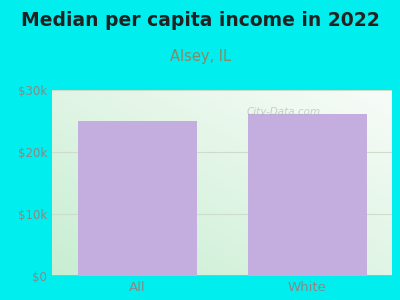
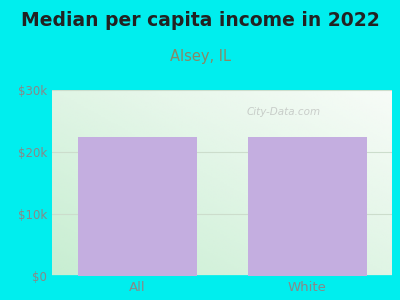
All: $25.0k -> $22.4k
White: $26.2k -> $22.4k
